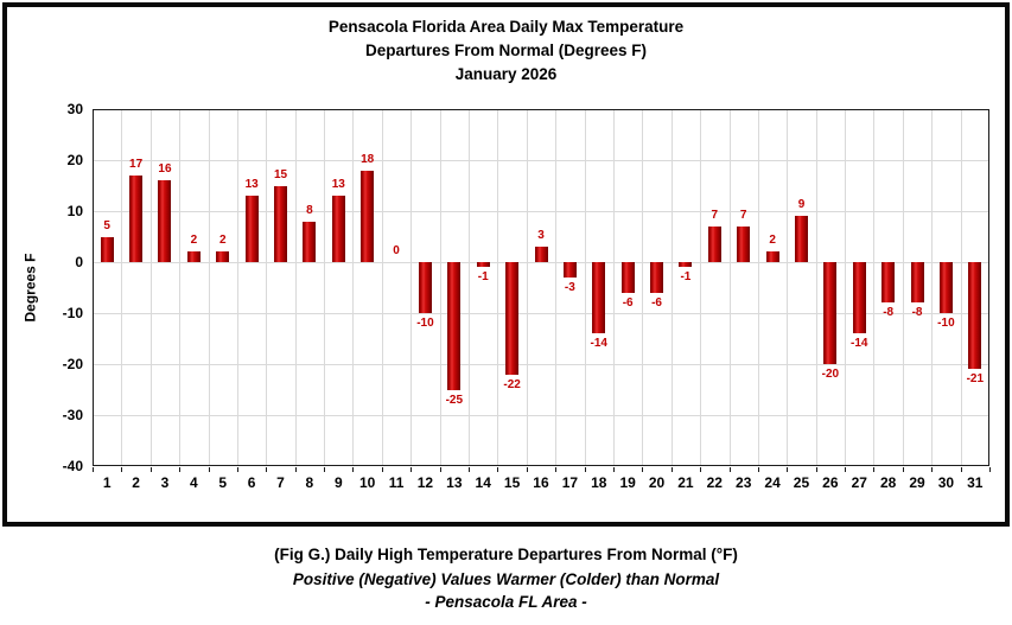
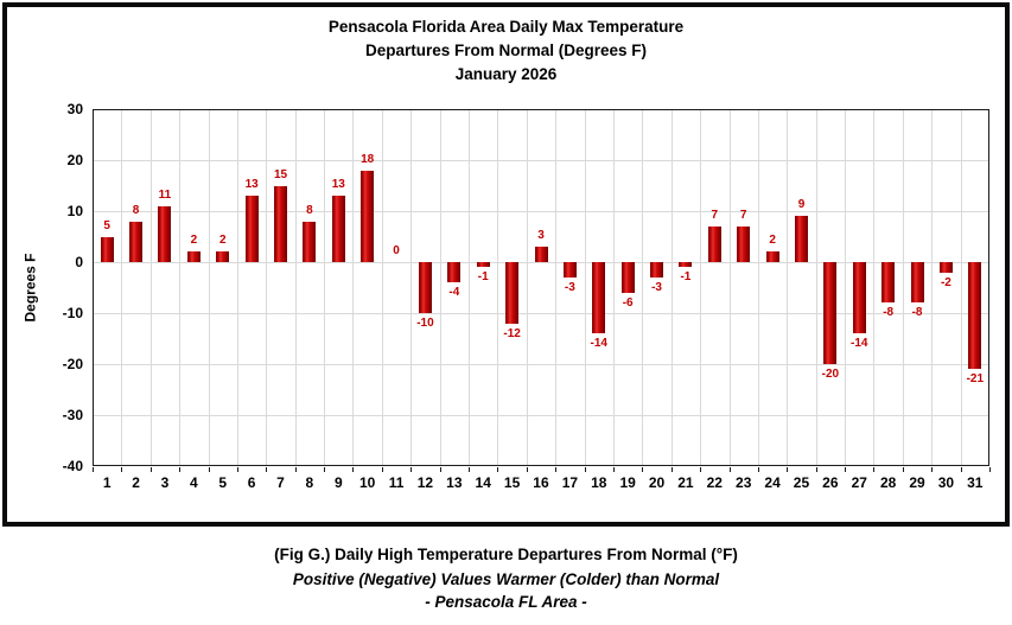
2: 17 -> 8
3: 16 -> 11
13: -25 -> -4
15: -22 -> -12
20: -6 -> -3
30: -10 -> -2
